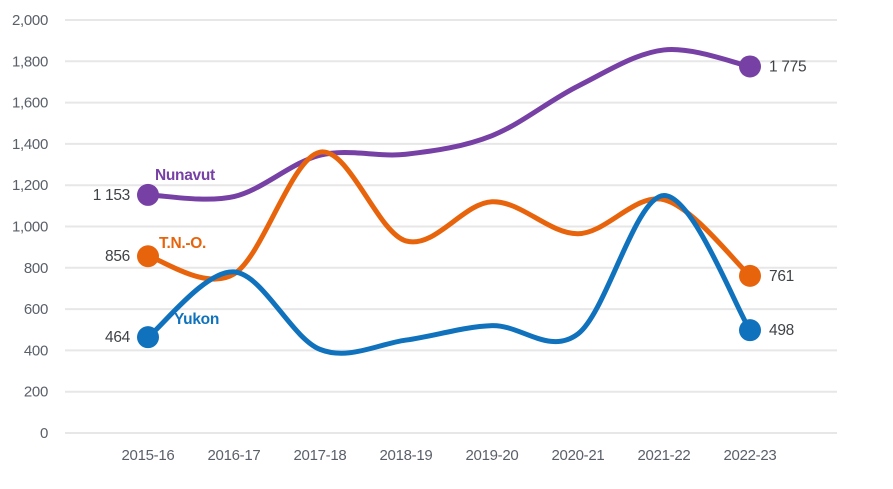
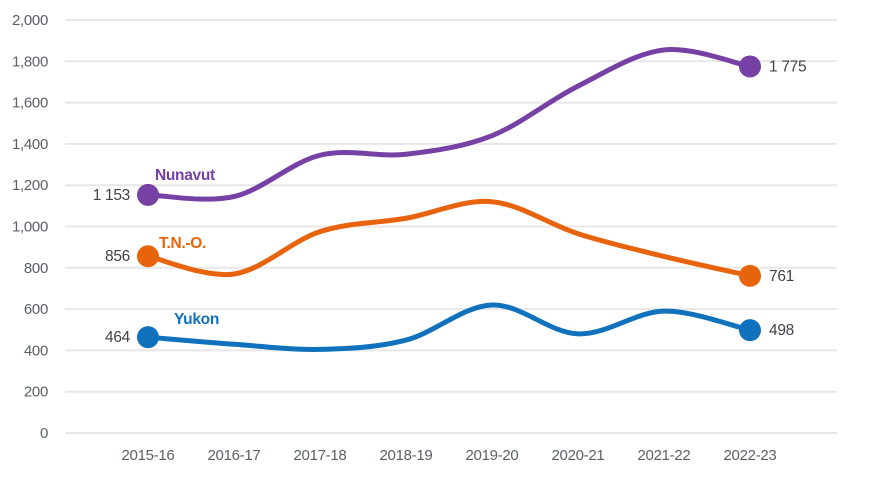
Yukon/2016-17: 780 -> 430
T.N.-O./2017-18: 1360 -> 980
T.N.-O./2018-19: 930 -> 1040
Yukon/2019-20: 520 -> 620
T.N.-O./2021-22: 1130 -> 860
Yukon/2021-22: 1150 -> 590
